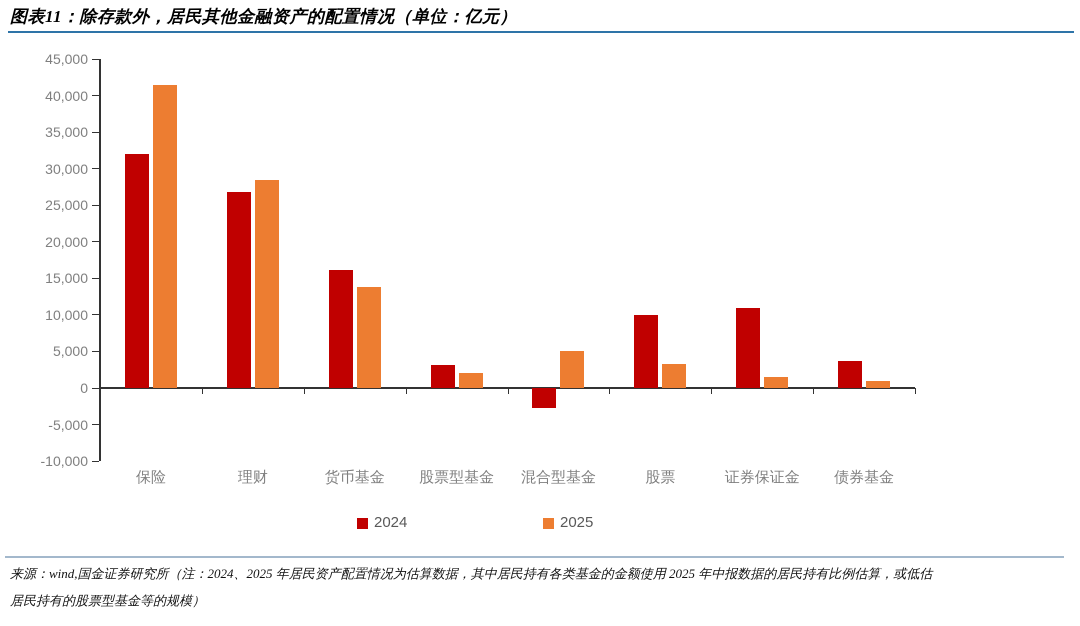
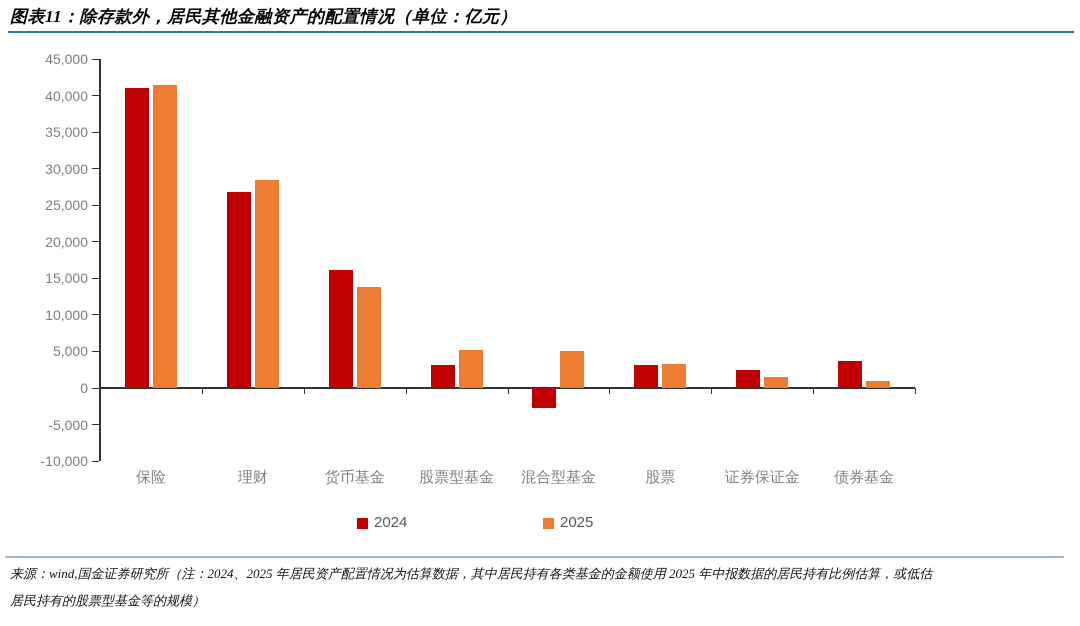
2024/保险: 32000 -> 41000
2025/股票型基金: 2000 -> 5000
2024/股票: 10000 -> 3000
2024/证券保证金: 11000 -> 2000
